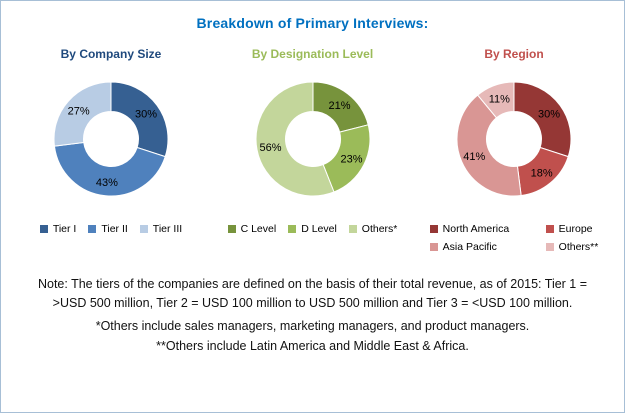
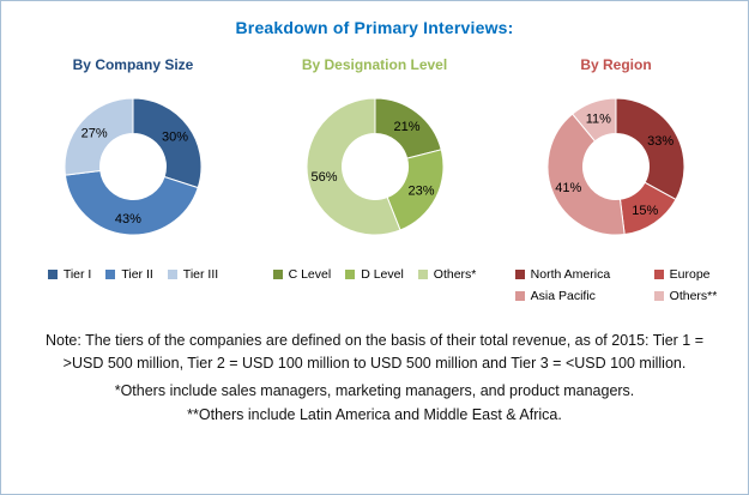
By Region/North America: 30% -> 33%
By Region/Europe: 18% -> 15%
